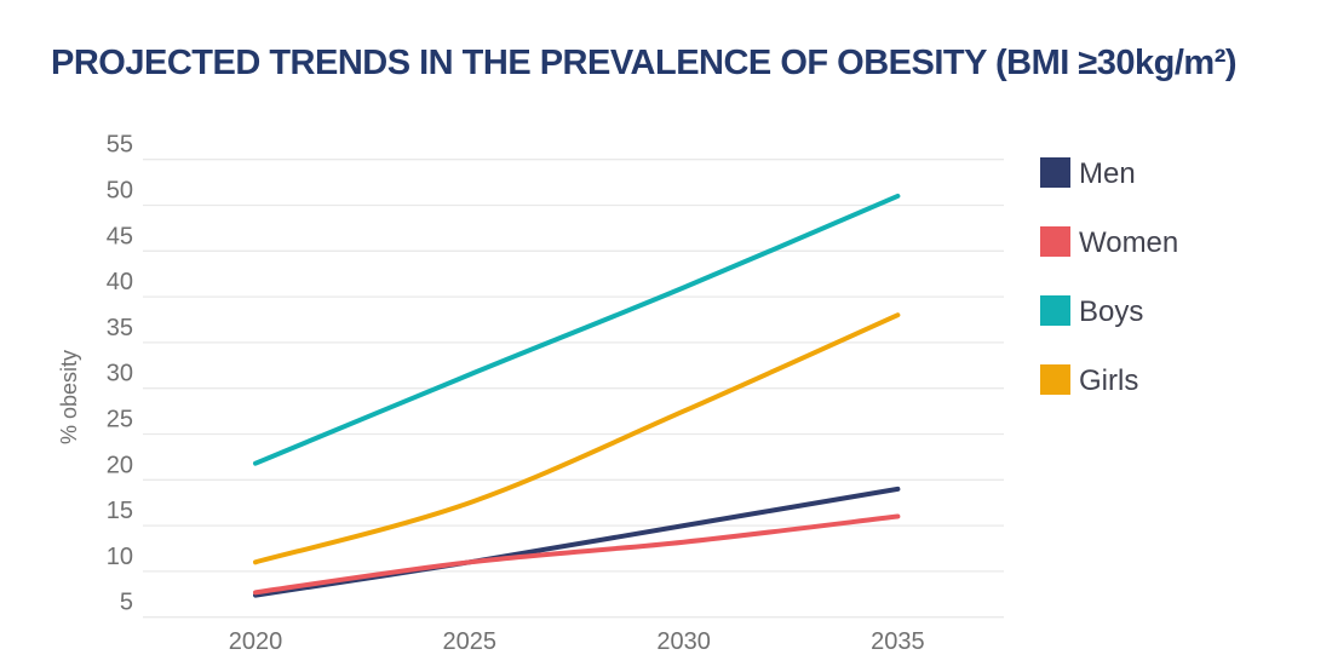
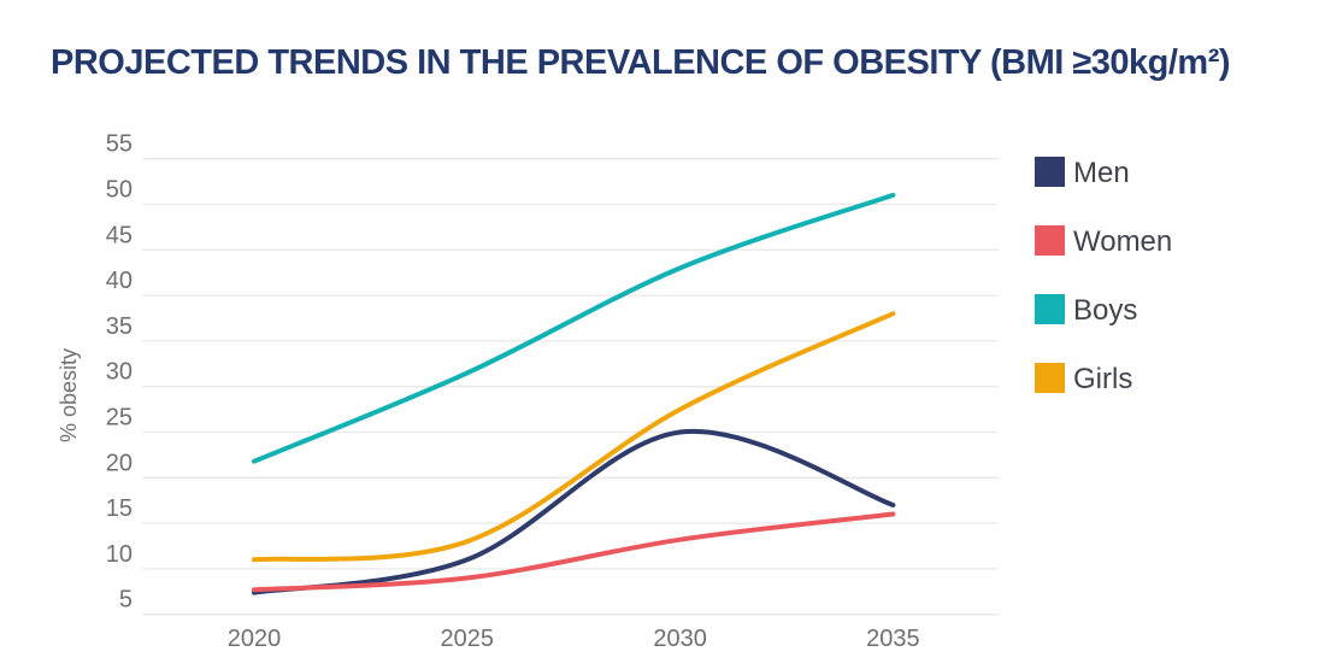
Women/2025: 11 -> 9
Girls/2025: 18 -> 13
Men/2030: 15 -> 25
Boys/2030: 41 -> 43
Men/2035: 19 -> 17
